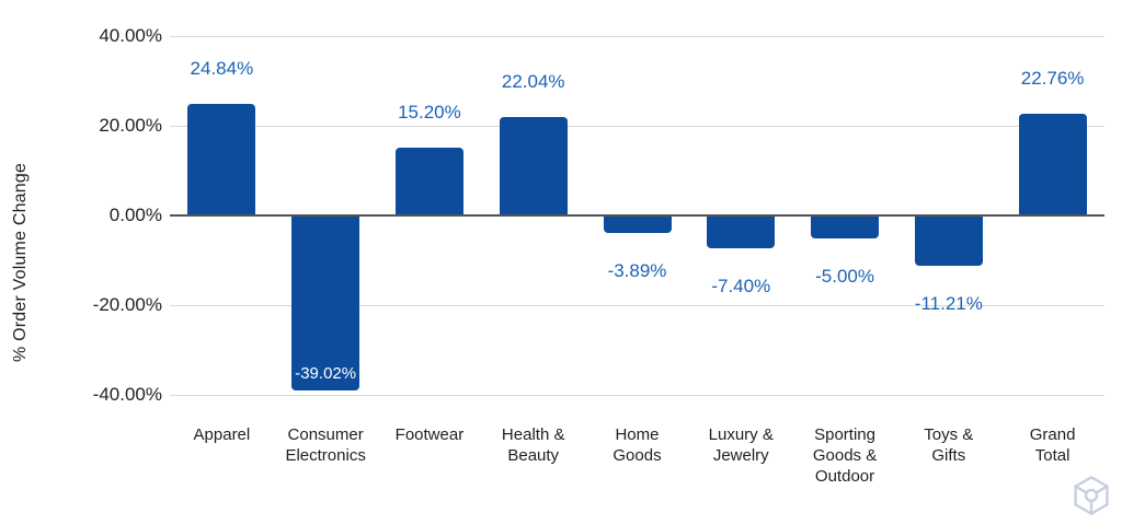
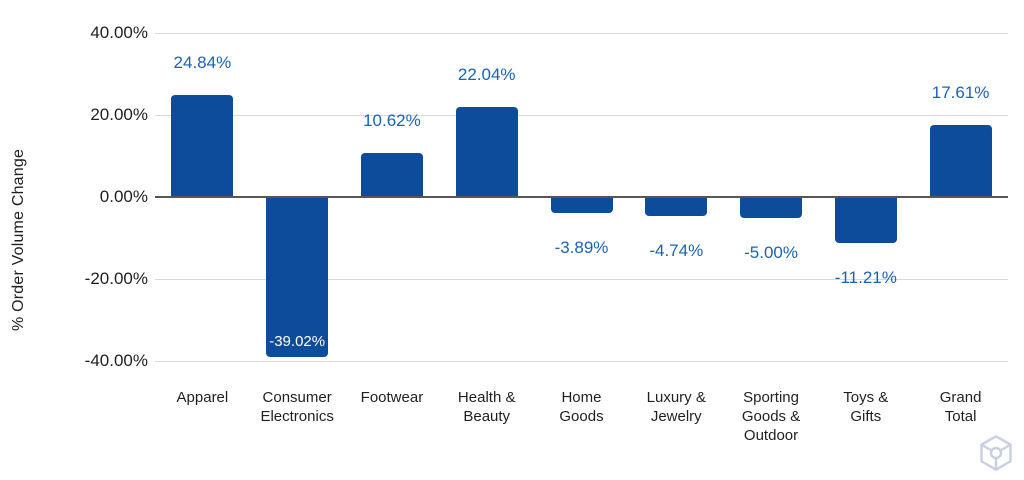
Footwear: 15.20% -> 10.62%
Luxury & Jewelry: -7.40% -> -4.74%
Grand Total: 22.76% -> 17.61%
